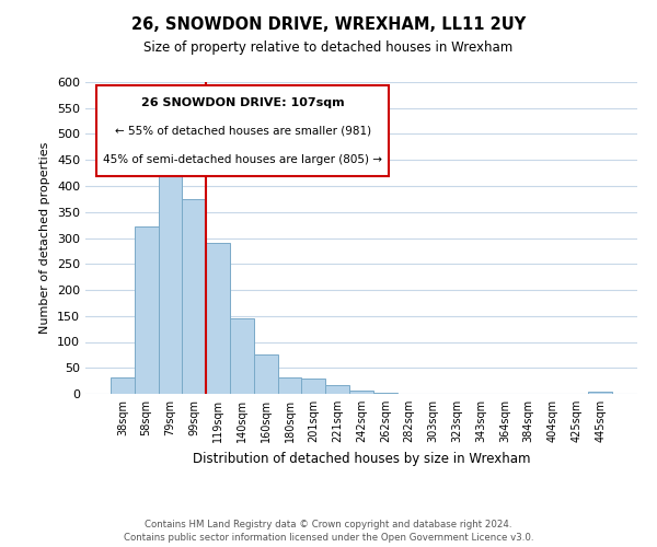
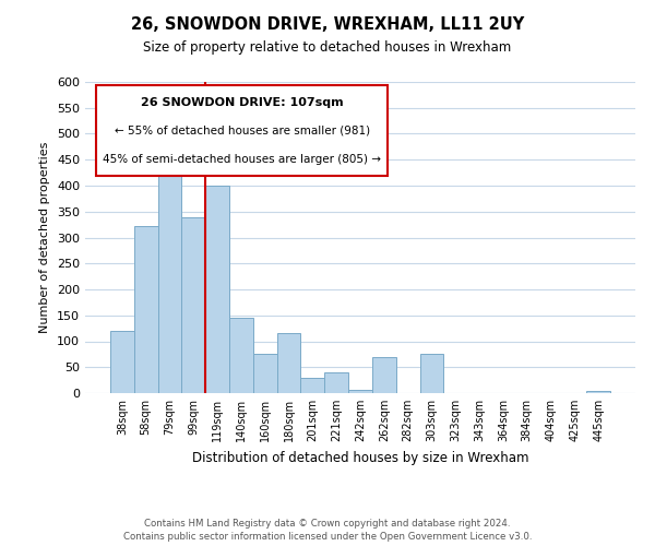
38sqm: 32 -> 120
99sqm: 375 -> 340
119sqm: 291 -> 400
180sqm: 32 -> 115
221sqm: 17 -> 40
262sqm: 2 -> 70
303sqm: 1 -> 75
